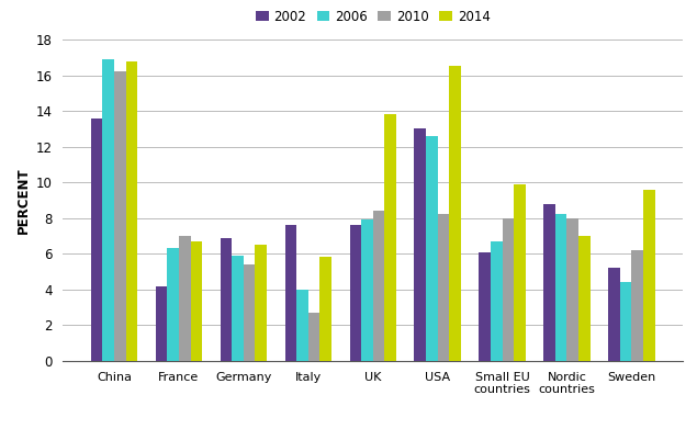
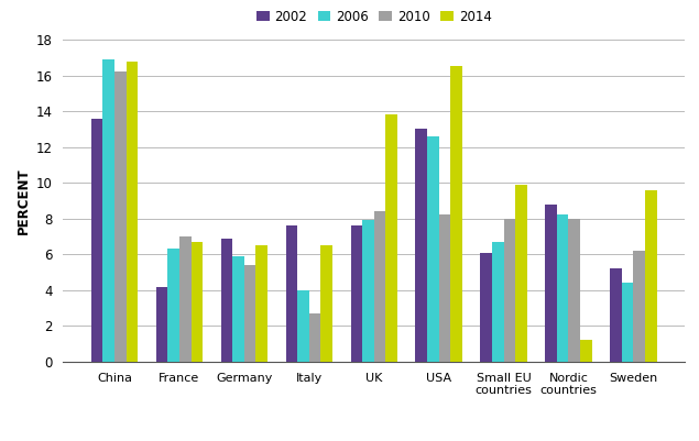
2014/Italy: 5.8 -> 6.5
2014/Nordic countries: 7.0 -> 1.2
